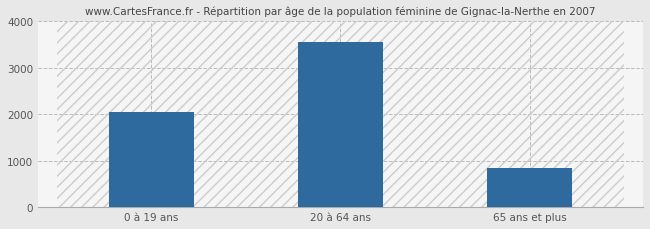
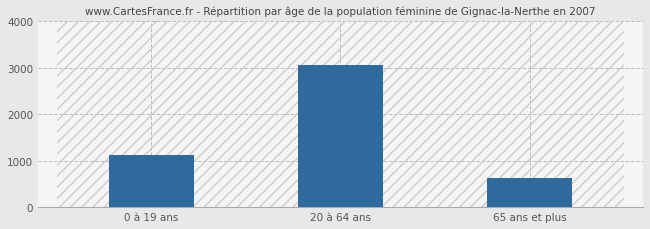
0 à 19 ans: 2050 -> 1130
20 à 64 ans: 3550 -> 3060
65 ans et plus: 850 -> 620
